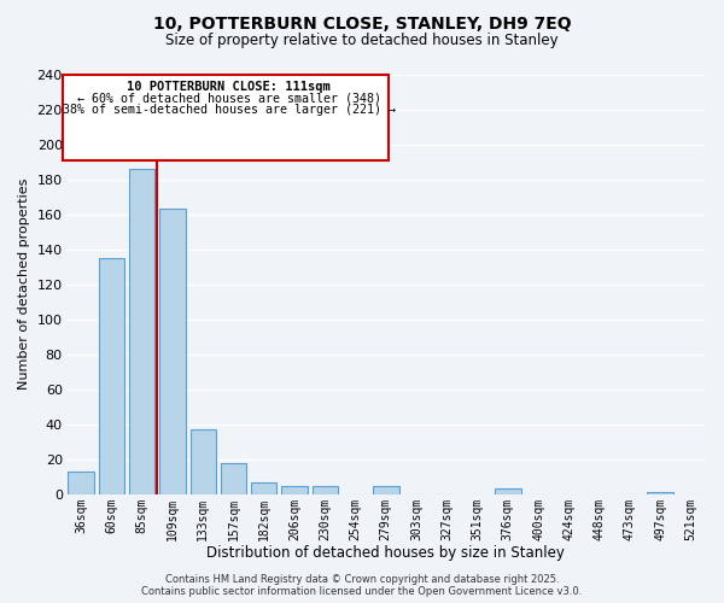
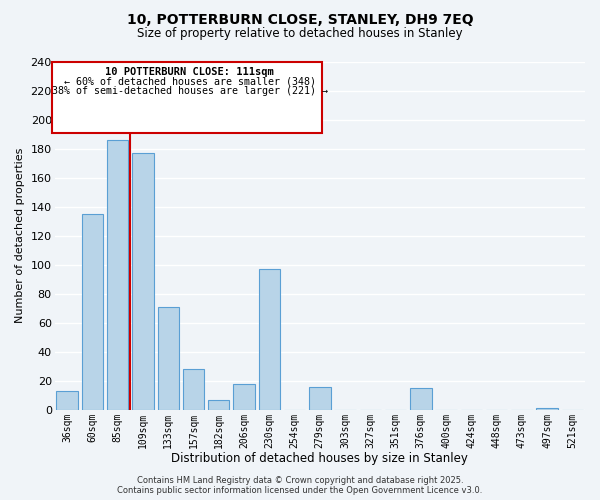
109sqm: 163 -> 177
133sqm: 37 -> 71
157sqm: 18 -> 28
206sqm: 5 -> 18
230sqm: 5 -> 97
279sqm: 5 -> 16
376sqm: 3 -> 15
